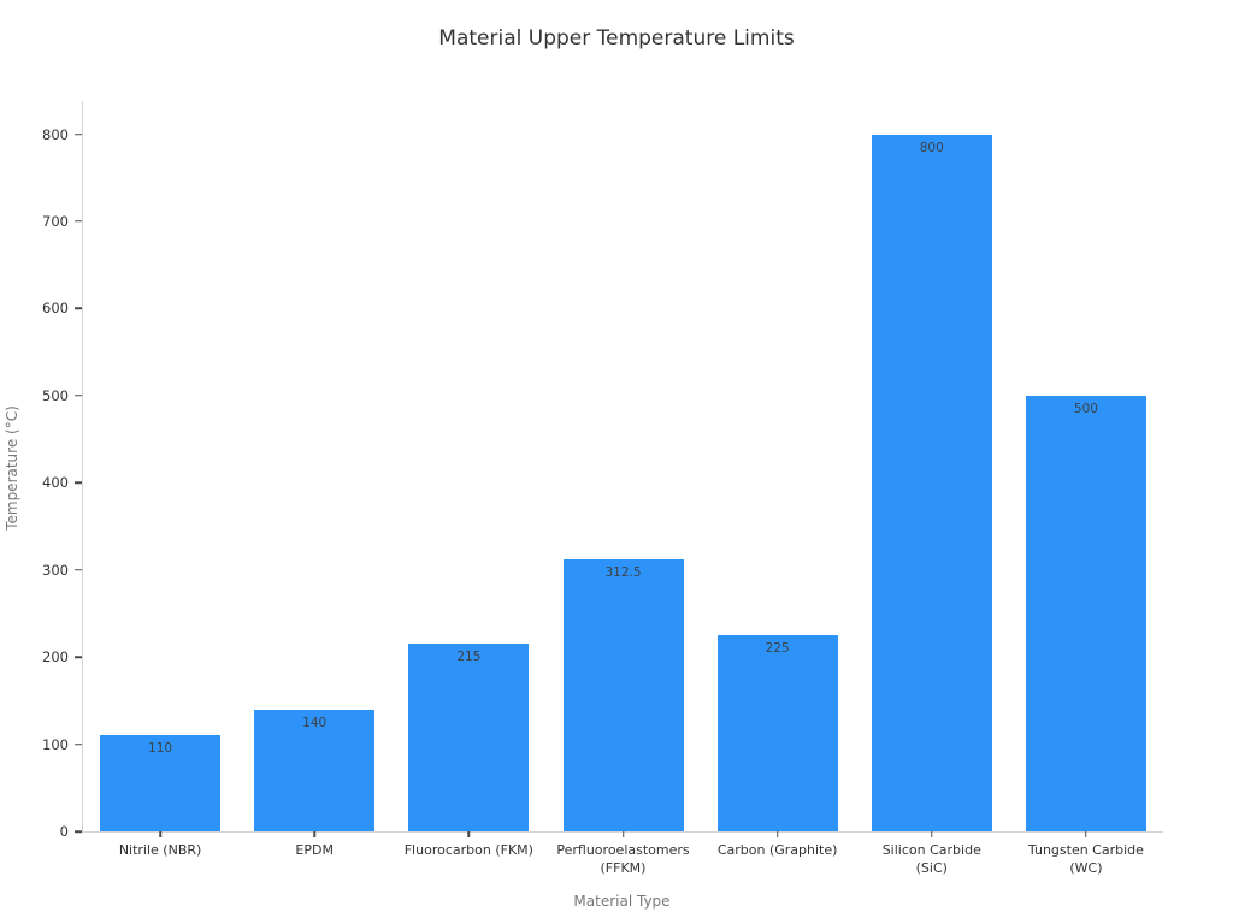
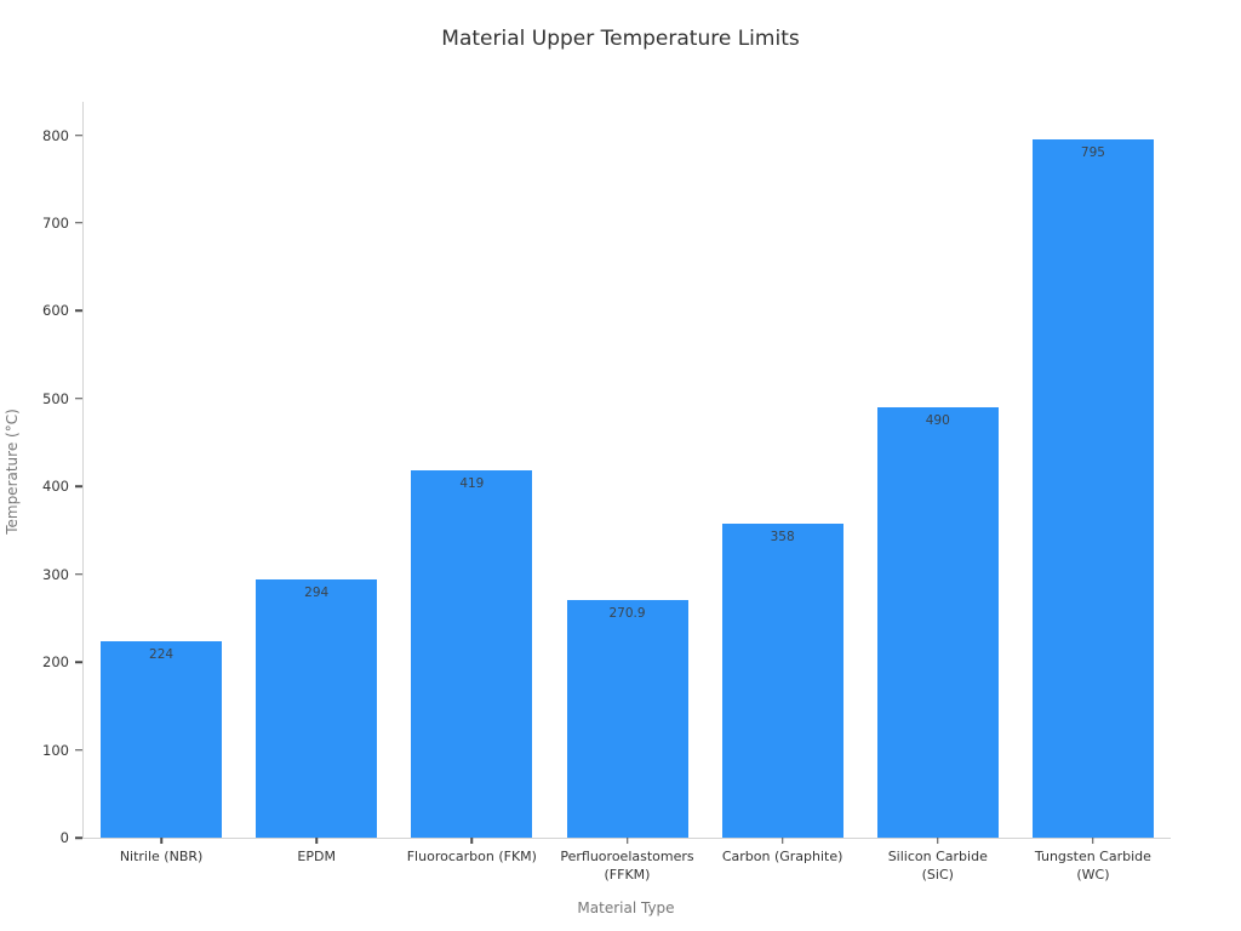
Nitrile (NBR): 110 -> 224
EPDM: 140 -> 294
Fluorocarbon (FKM): 215 -> 419
Perfluoroelastomers (FFKM): 312.5 -> 270.9
Carbon (Graphite): 225 -> 358
Silicon Carbide (SiC): 800 -> 490
Tungsten Carbide (WC): 500 -> 795
